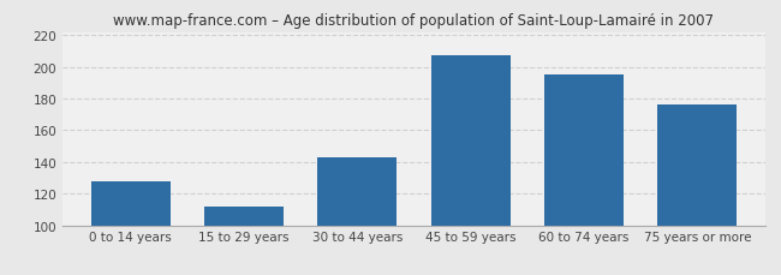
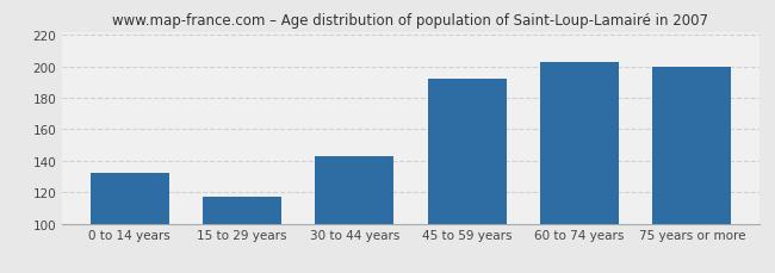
0 to 14 years: 128 -> 132
15 to 29 years: 112 -> 117
45 to 59 years: 207 -> 192
60 to 74 years: 195 -> 203
75 years or more: 176 -> 200
